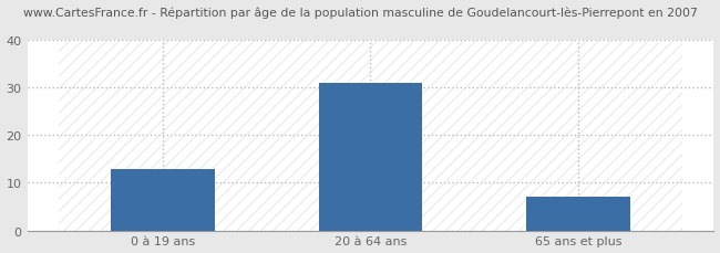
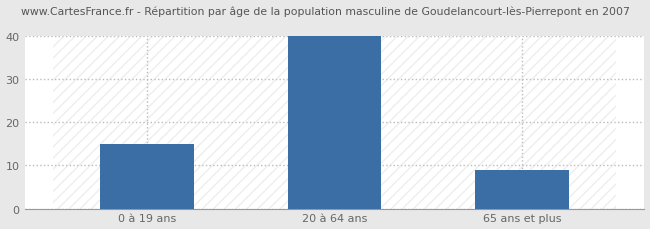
0 à 19 ans: 13 -> 15
20 à 64 ans: 31 -> 40
65 ans et plus: 7 -> 9
